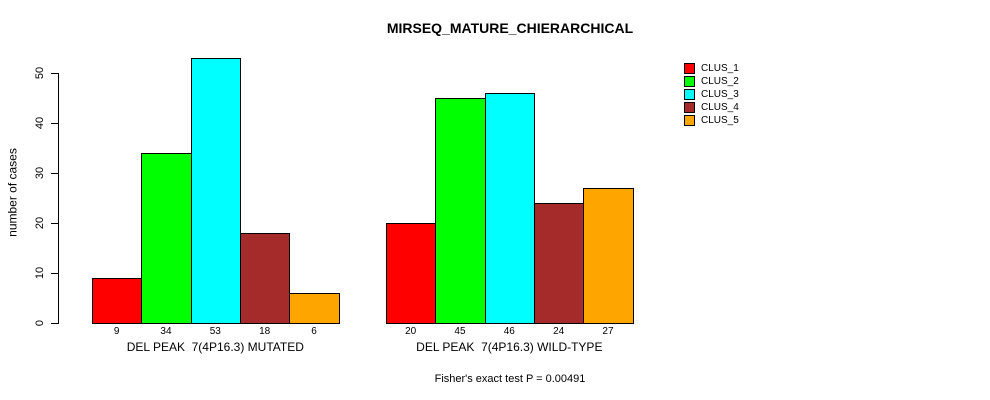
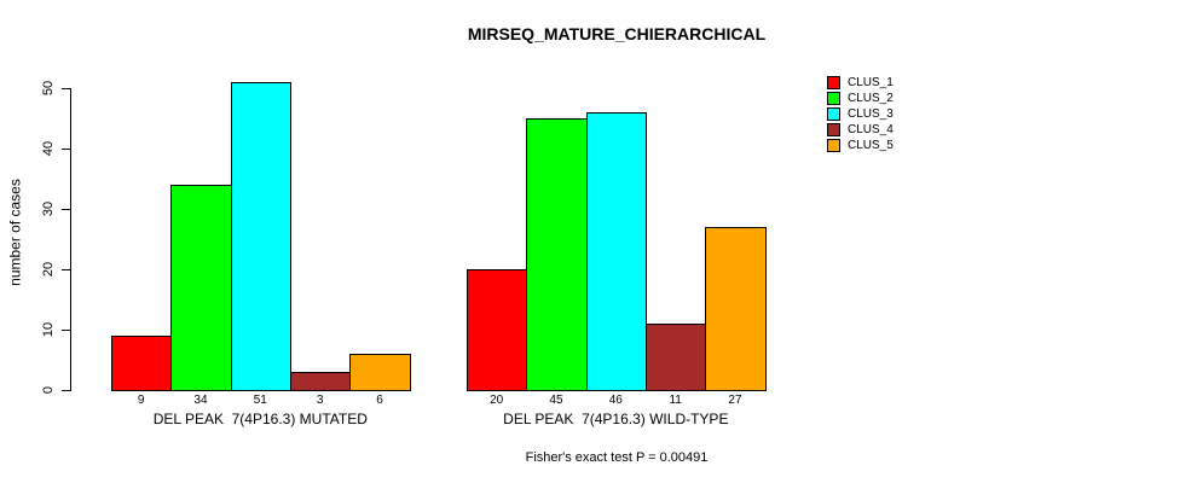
CLUS_3/DEL PEAK 7(4P16.3) MUTATED: 53 -> 51
CLUS_4/DEL PEAK 7(4P16.3) MUTATED: 18 -> 3
CLUS_4/DEL PEAK 7(4P16.3) WILD-TYPE: 24 -> 11
